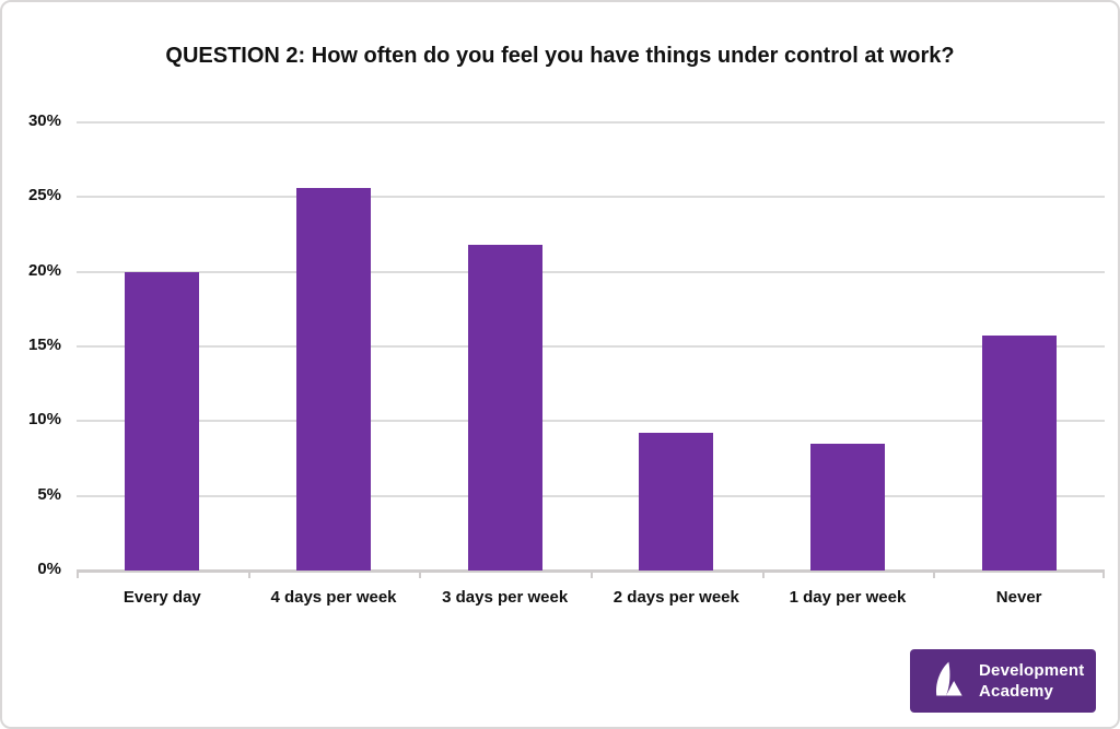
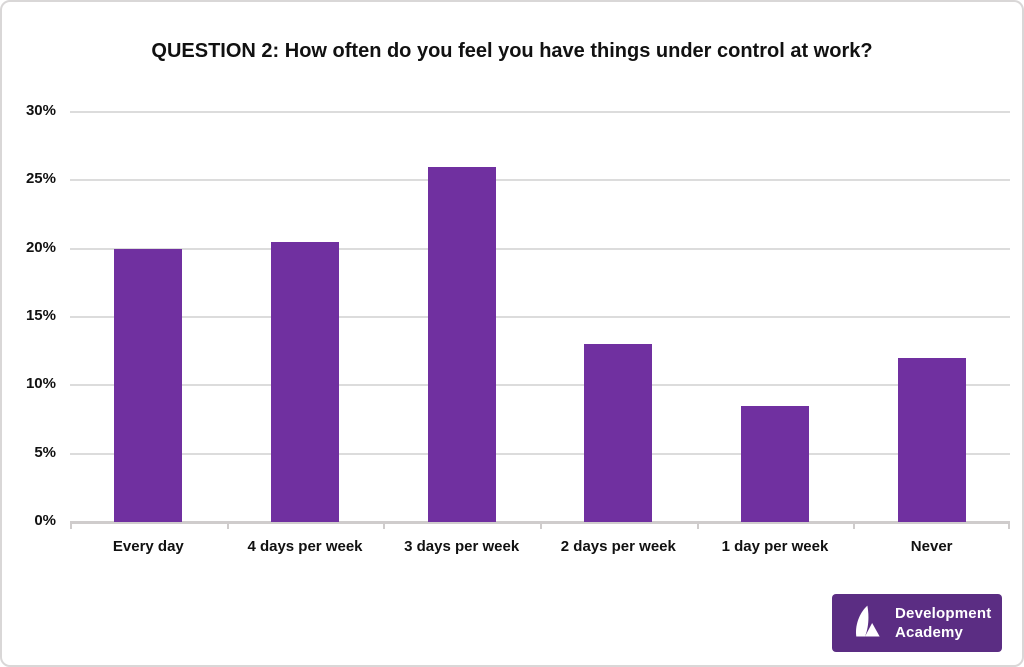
4 days per week: 25.6% -> 20.5%
3 days per week: 21.8% -> 26.0%
2 days per week: 9.2% -> 13.0%
Never: 15.7% -> 12.0%
